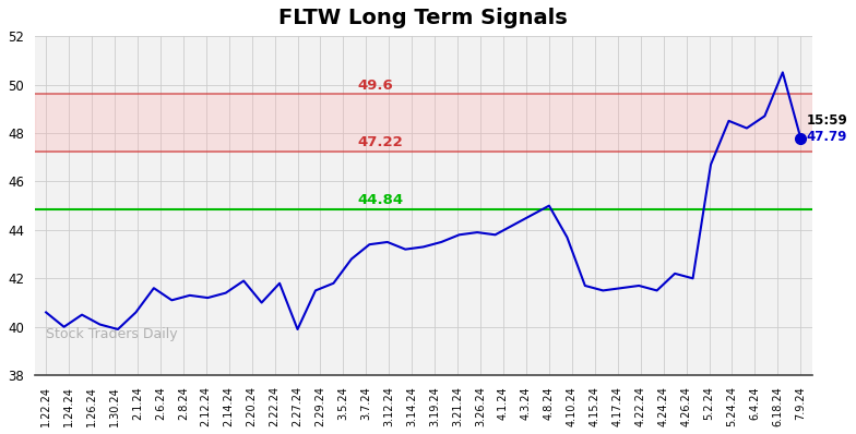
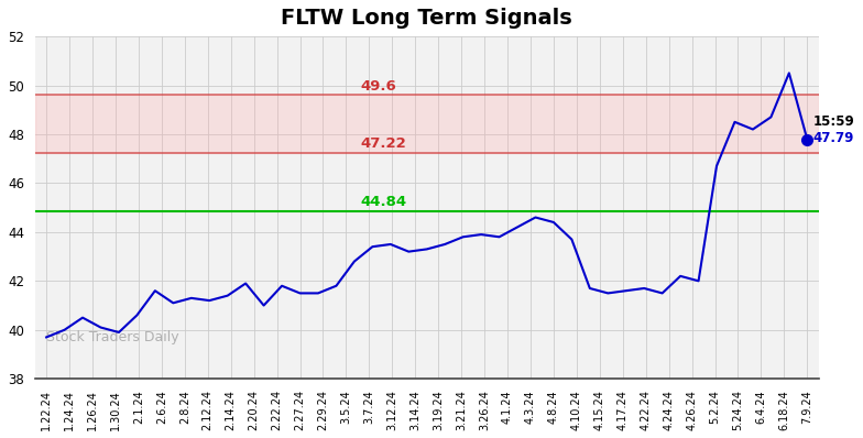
1.22.24: 40.60 -> 39.70
2.27.24: 39.90 -> 41.50
4.8.24: 45.00 -> 44.40
